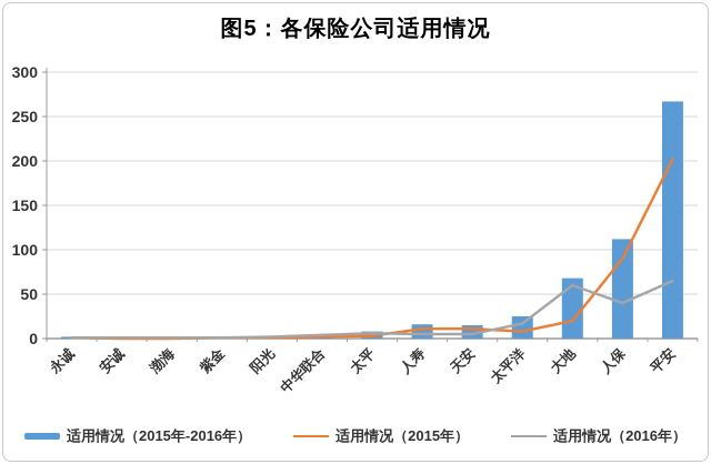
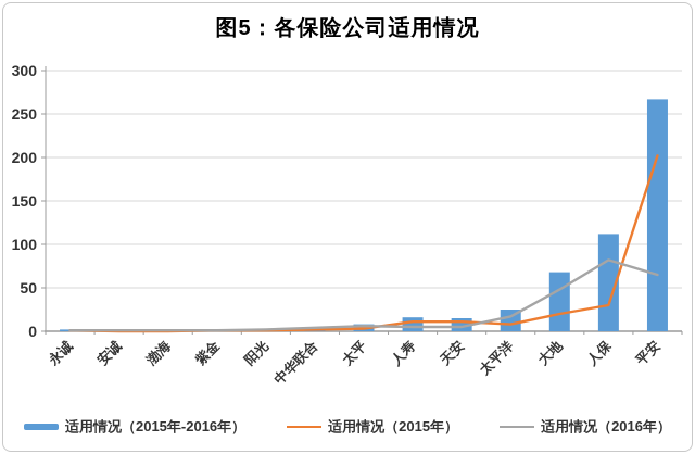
适用情况（2016年）/大地: 60 -> 50
适用情况（2015年）/人保: 90 -> 30
适用情况（2016年）/人保: 40 -> 80
